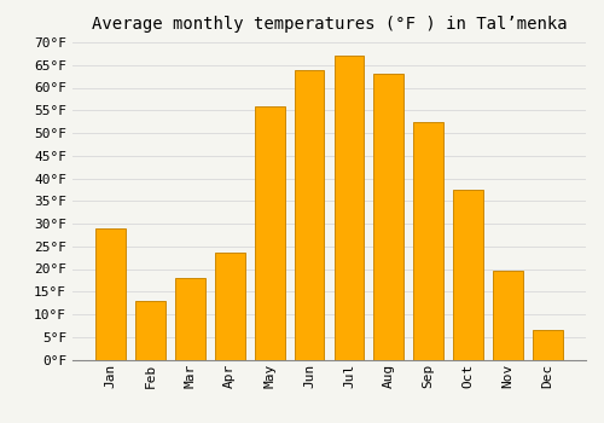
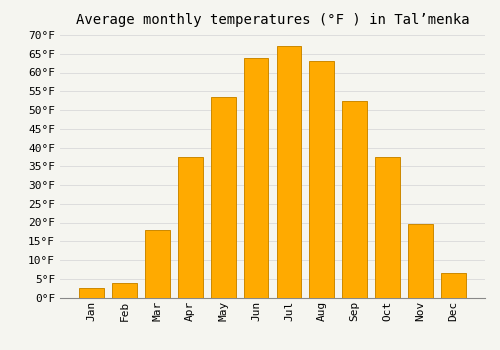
Jan: 29.0°F -> 2.5°F
Feb: 13.0°F -> 4.0°F
Apr: 23.5°F -> 37.5°F
May: 56.0°F -> 53.5°F
